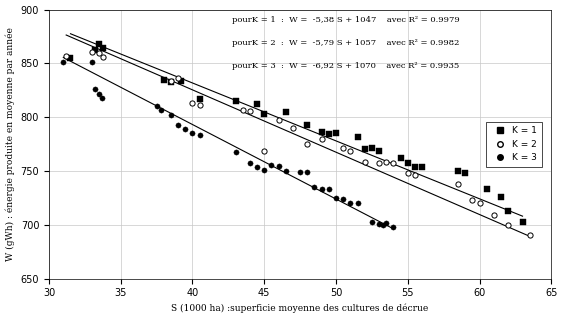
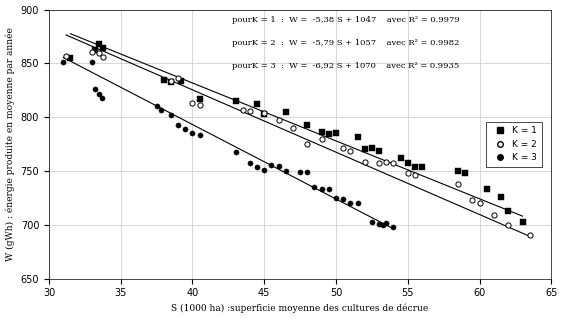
K = 2/45: 769 -> 804
